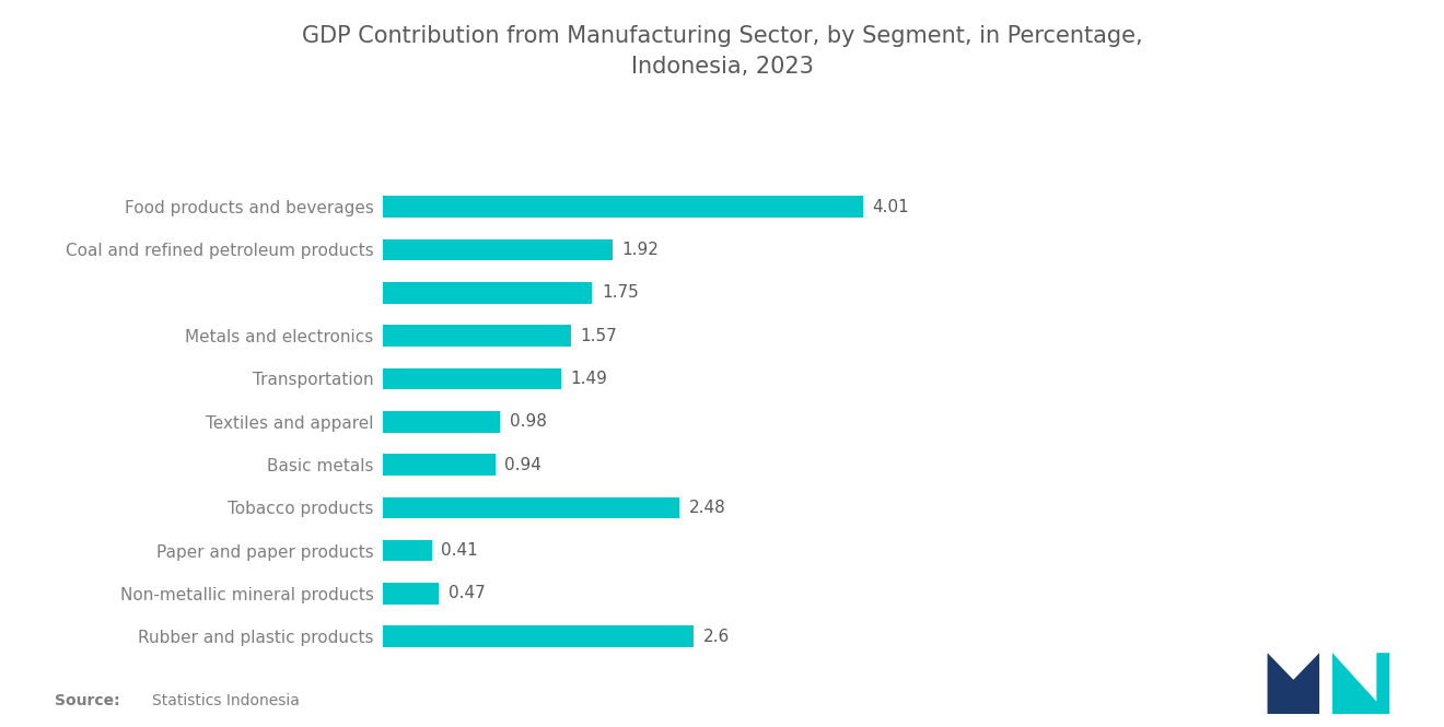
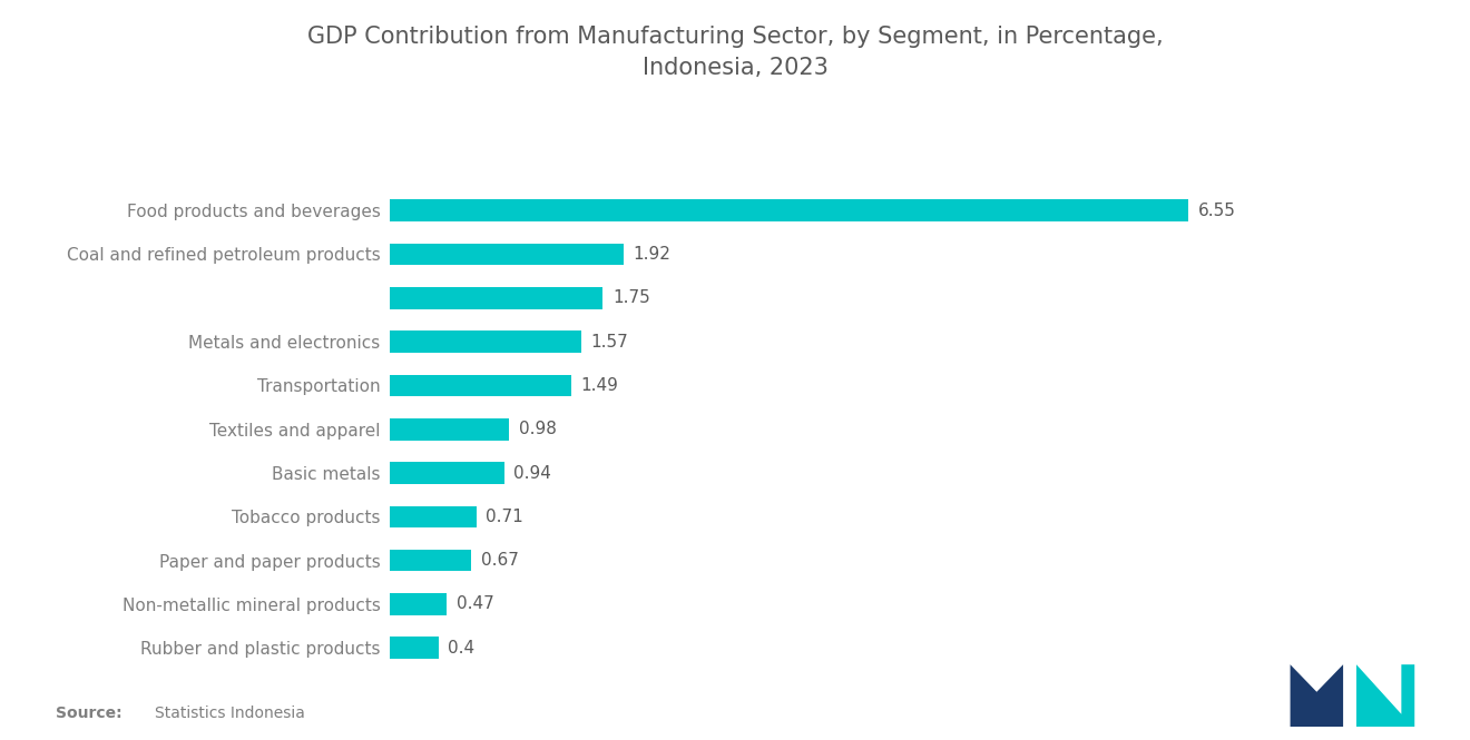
Food products and beverages: 4.01 -> 6.55
Tobacco products: 2.48 -> 0.71
Paper and paper products: 0.41 -> 0.67
Rubber and plastic products: 2.6 -> 0.4
